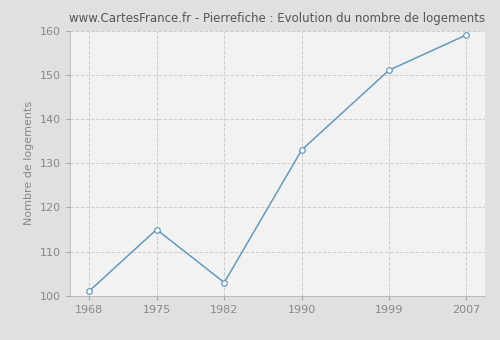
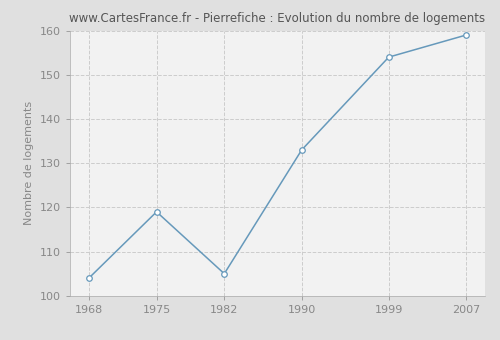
1968: 101 -> 104
1975: 115 -> 119
1982: 103 -> 105
1999: 151 -> 154
